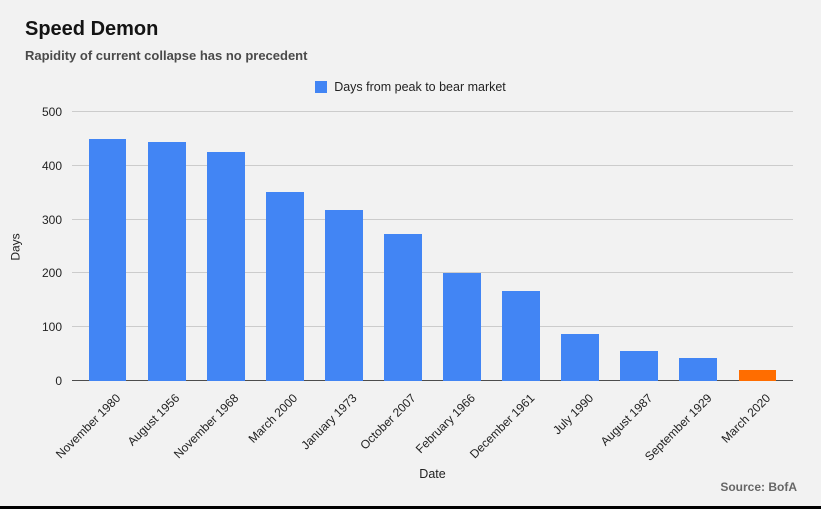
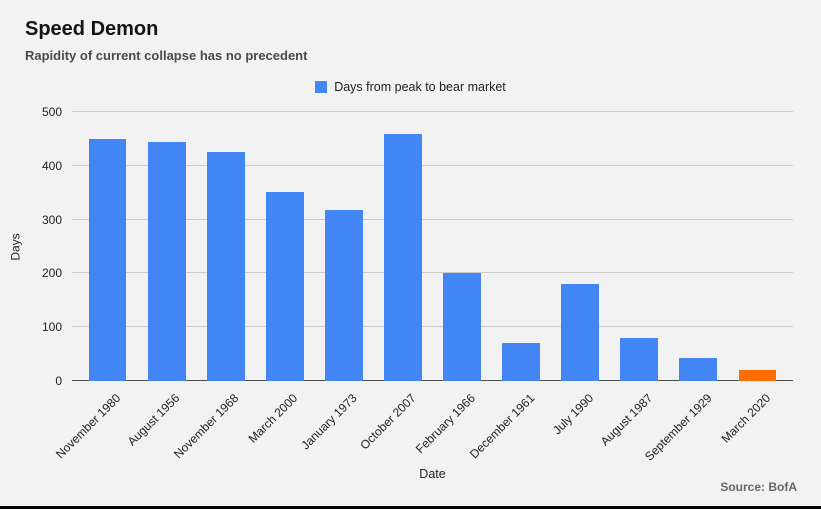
October 2007: 270 -> 460
December 1961: 170 -> 70
July 1990: 90 -> 180
August 1987: 60 -> 80
